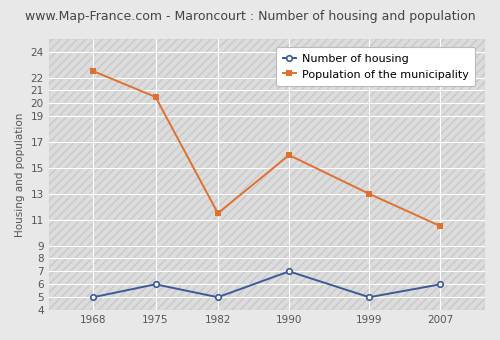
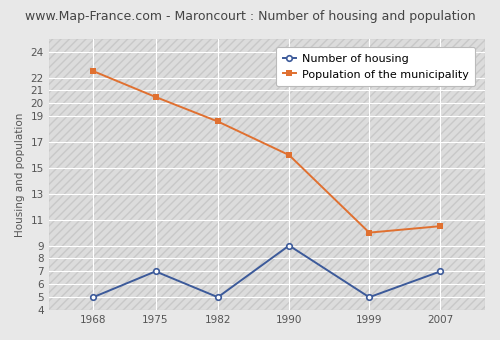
Number of housing/1975: 6 -> 7
Population of the municipality/1982: 11.5 -> 18.6
Number of housing/1990: 7 -> 9
Population of the municipality/1999: 13.0 -> 10.0
Number of housing/2007: 6 -> 7
